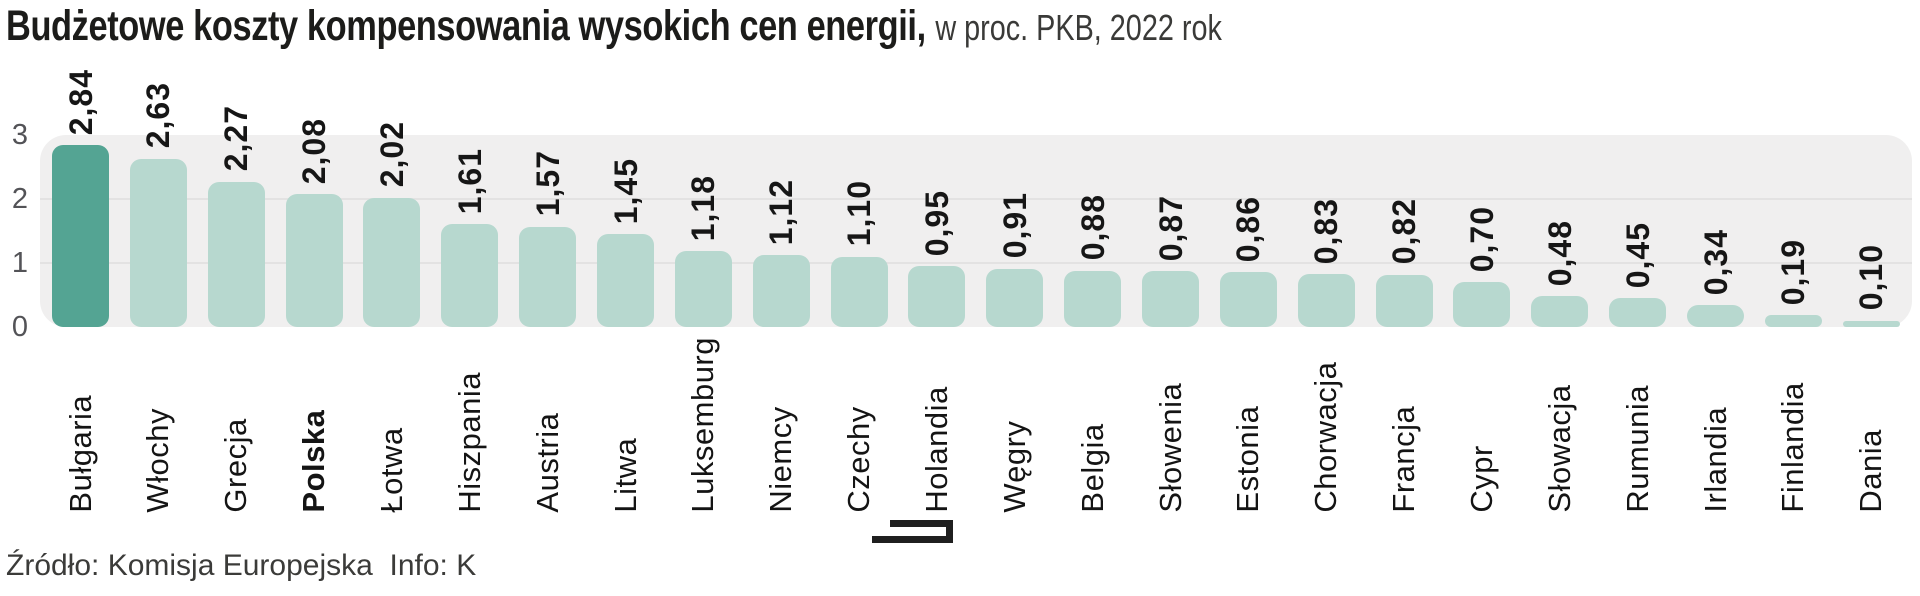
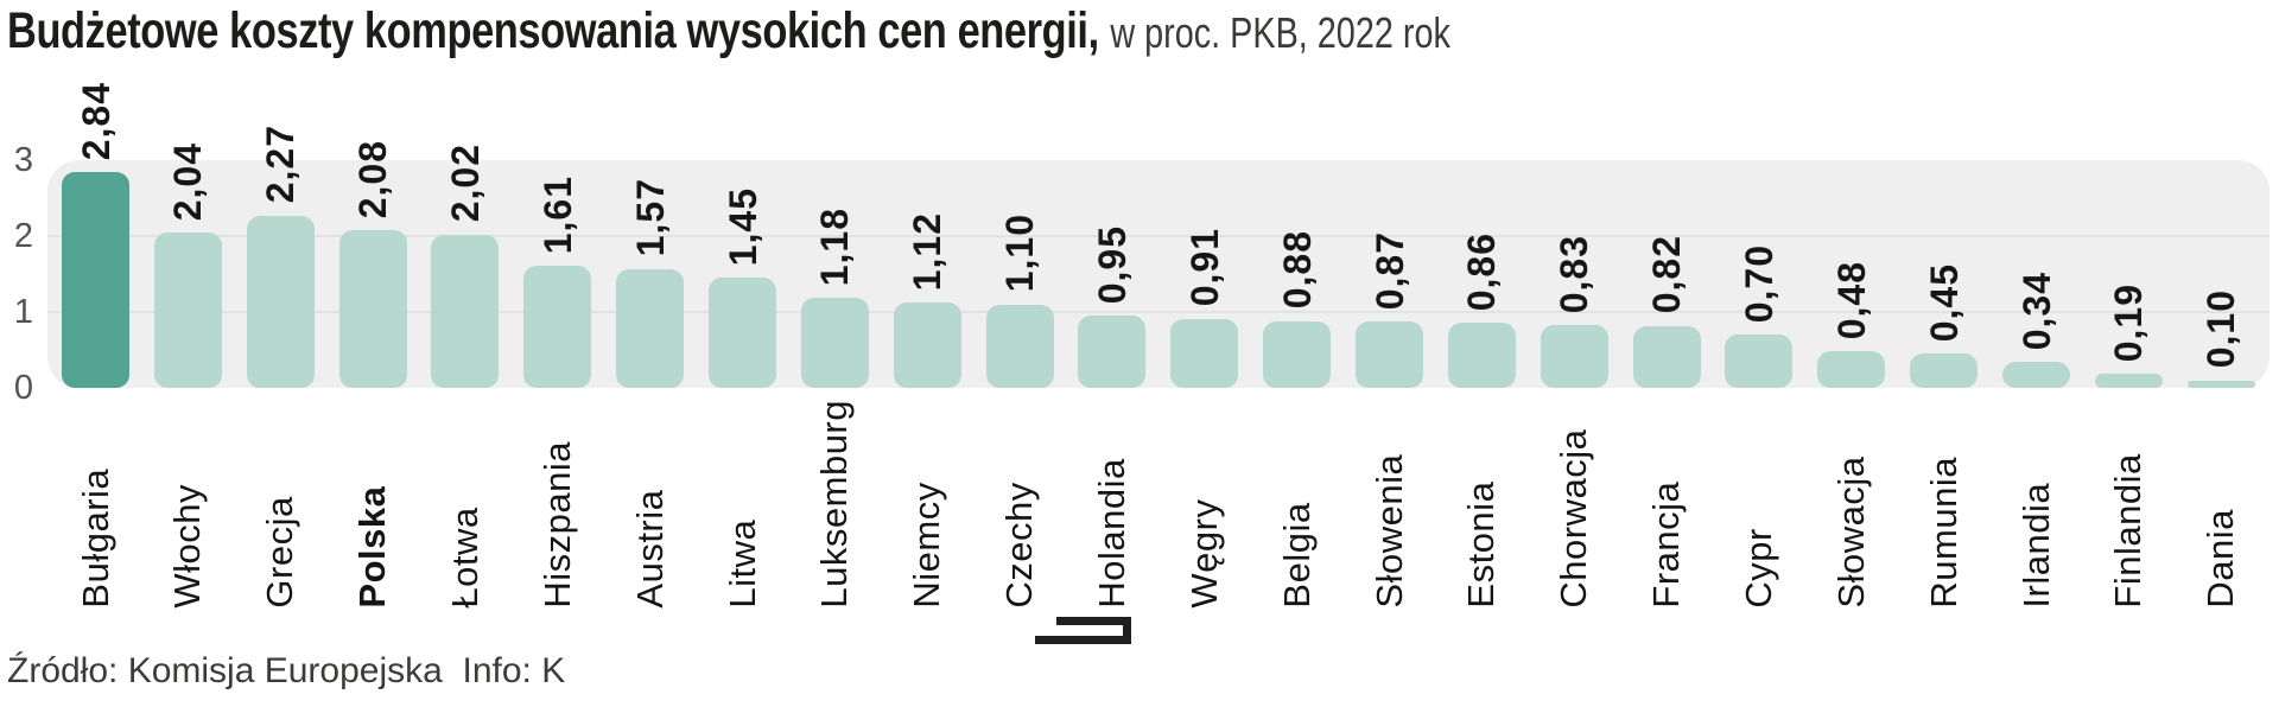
Włochy: 2,63 -> 2,04
